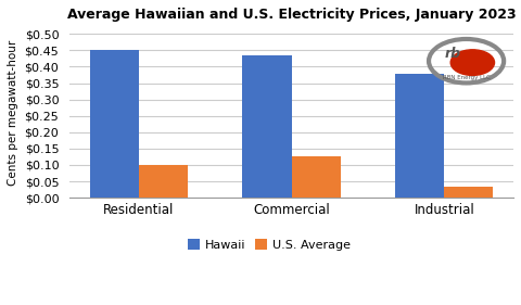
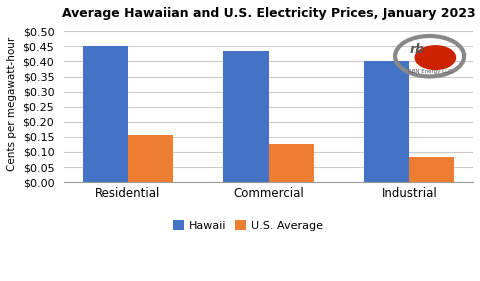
U.S. Average/Residential: $0.100 -> $0.155
Hawaii/Industrial: $0.380 -> $0.400
U.S. Average/Industrial: $0.035 -> $0.082
